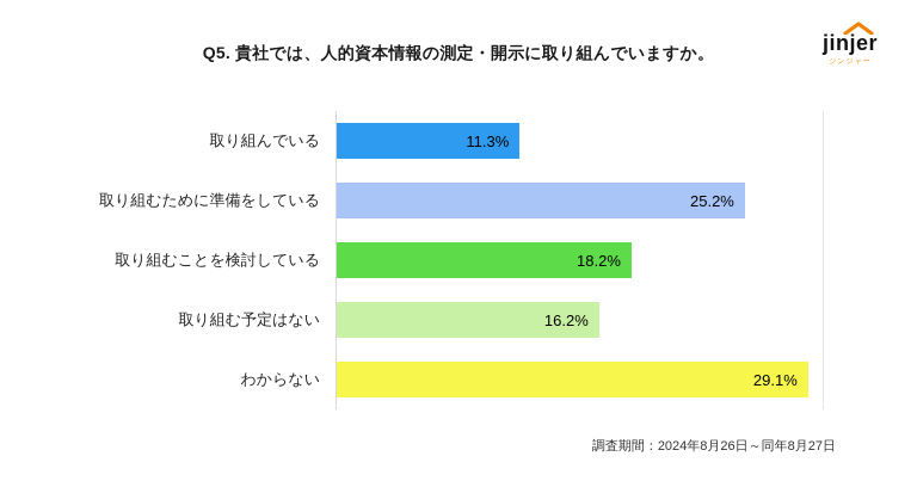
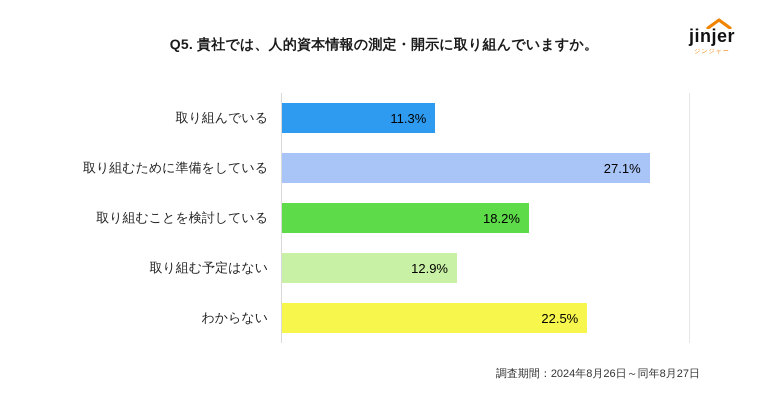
取り組むために準備をしている: 25.2% -> 27.1%
取り組む予定はない: 16.2% -> 12.9%
わからない: 29.1% -> 22.5%
